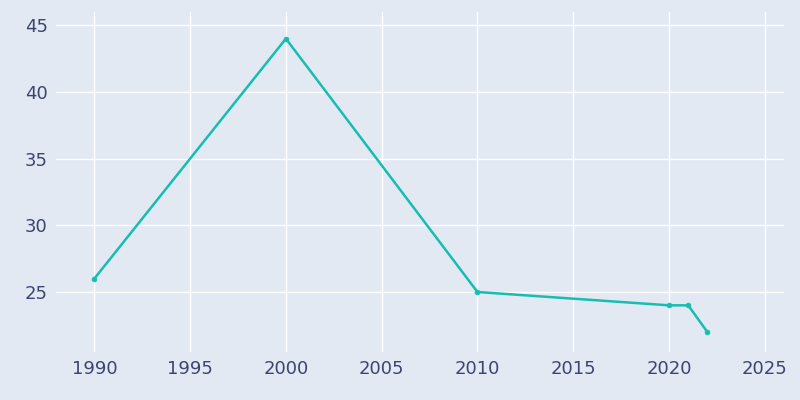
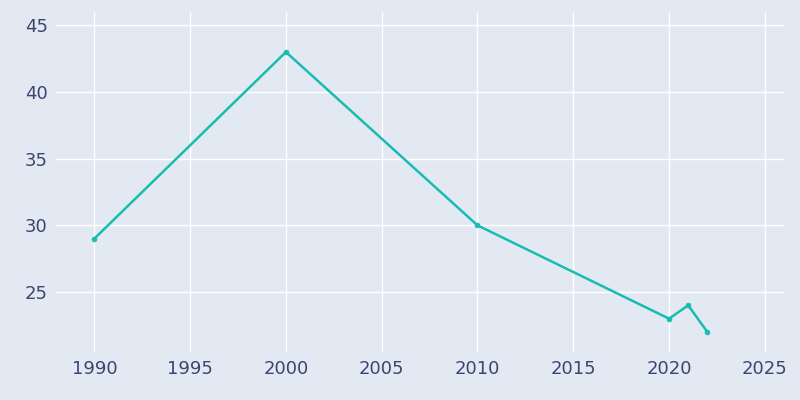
1990: 26 -> 29
2000: 44 -> 43
2010: 25 -> 30
2020: 24 -> 23
